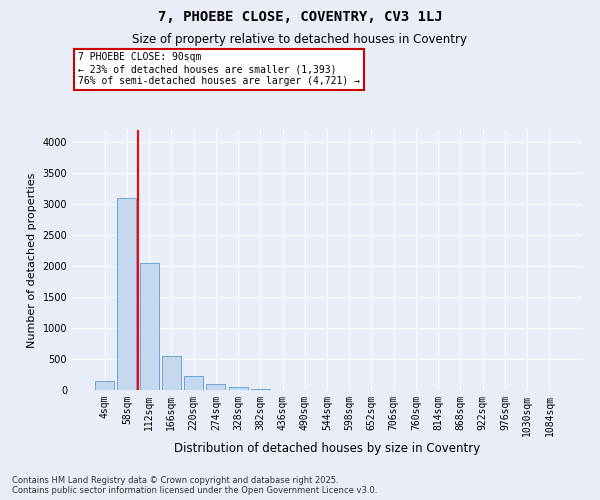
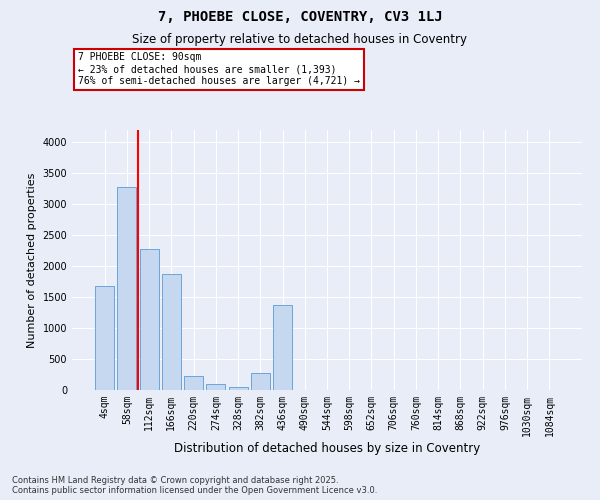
4sqm: 150 -> 1680
58sqm: 3100 -> 3280
112sqm: 2050 -> 2280
166sqm: 550 -> 1880
382sqm: 10 -> 280
436sqm: 0 -> 1380
